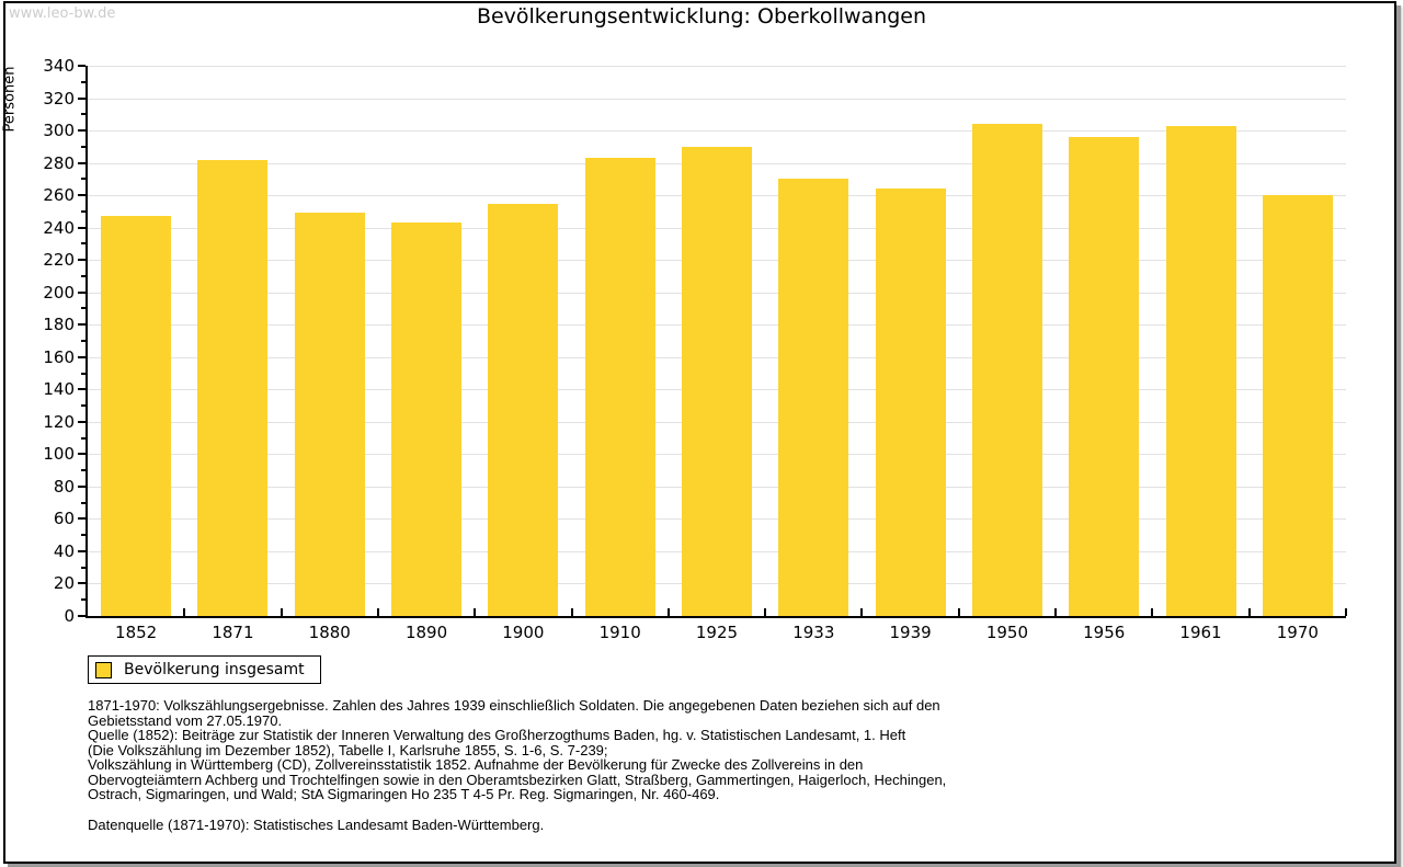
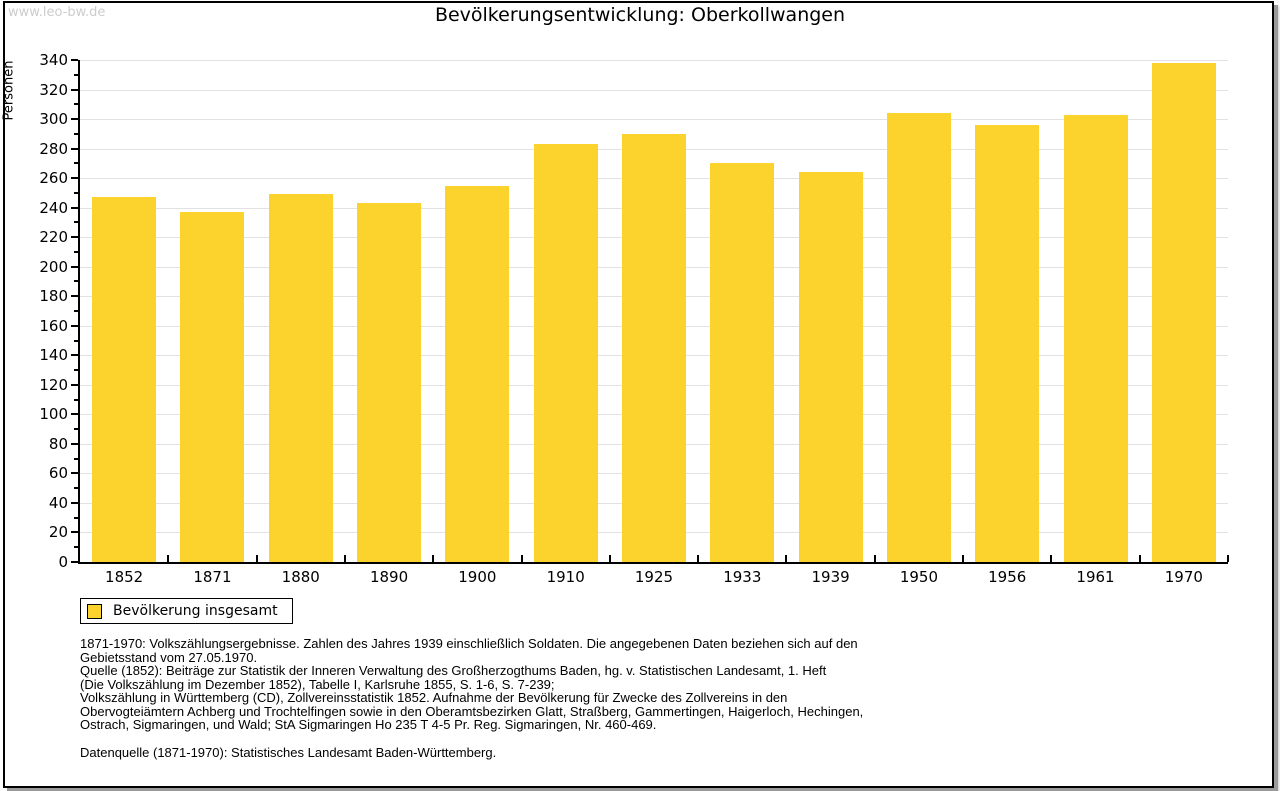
1871: 282 -> 237
1970: 260 -> 338
